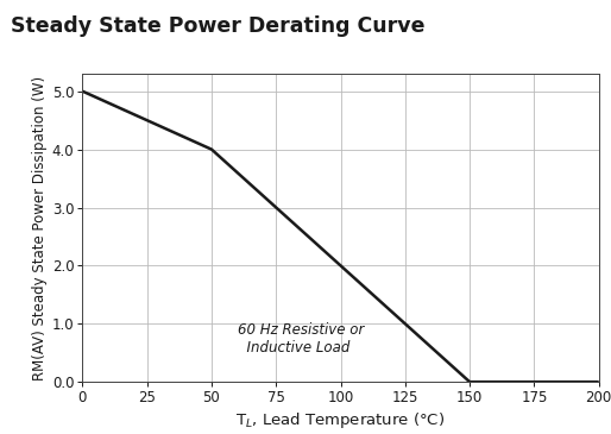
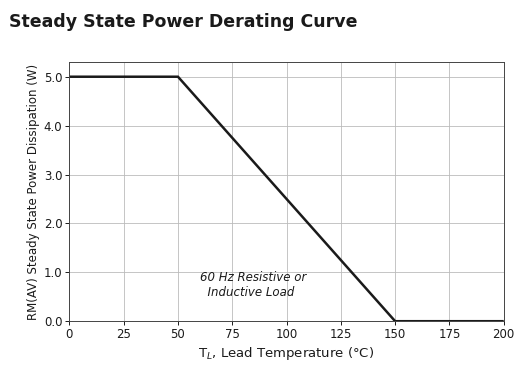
50: 4 -> 5
